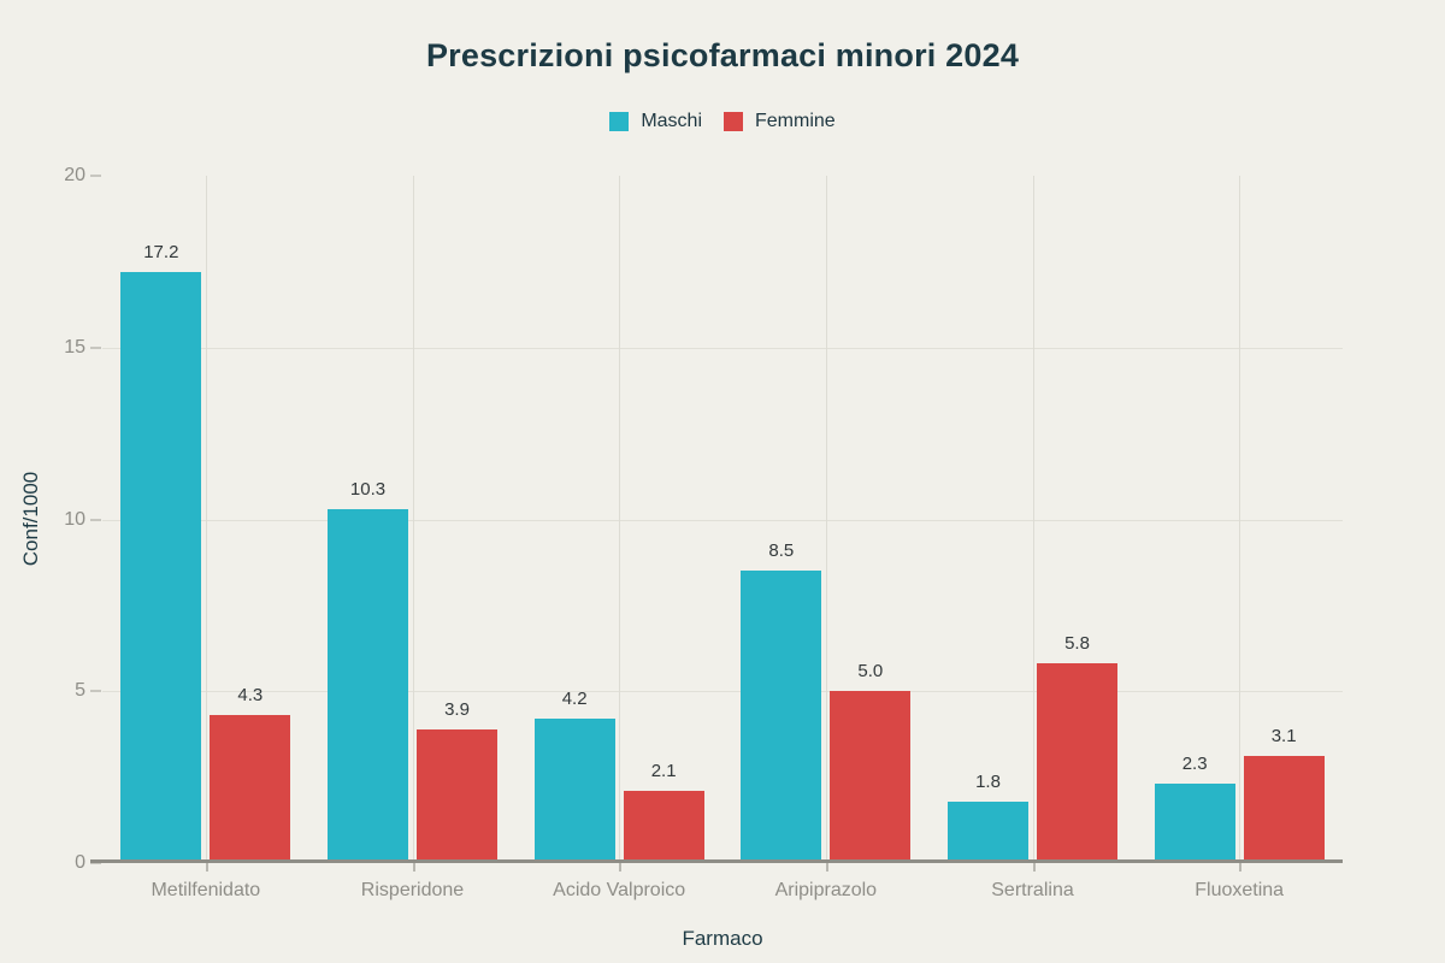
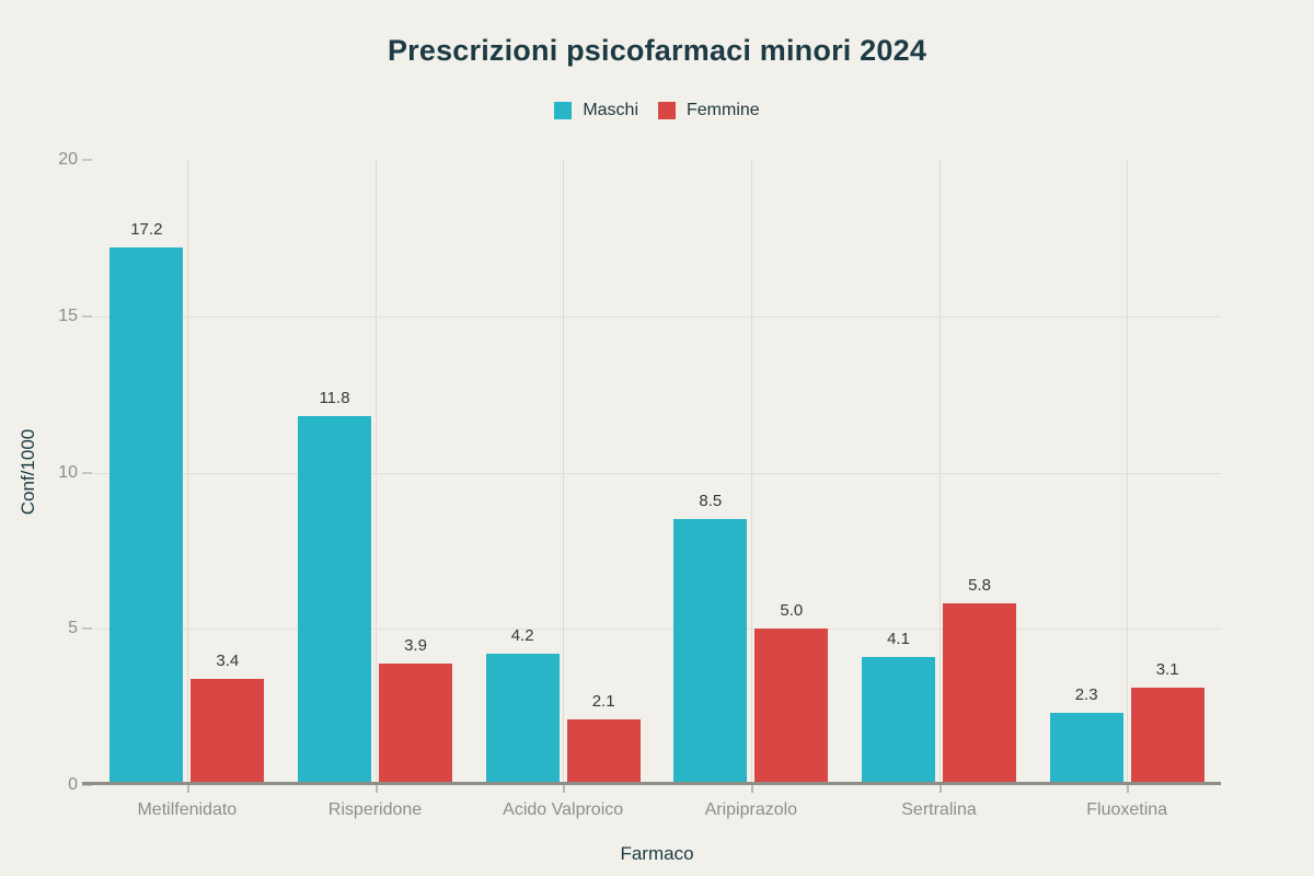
Femmine/Metilfenidato: 4.3 -> 3.4
Maschi/Risperidone: 10.3 -> 11.8
Maschi/Sertralina: 1.8 -> 4.1
